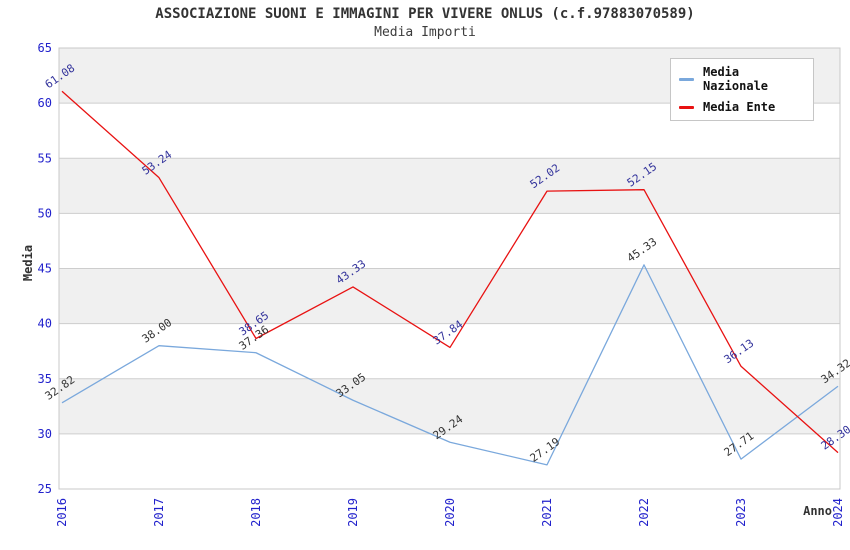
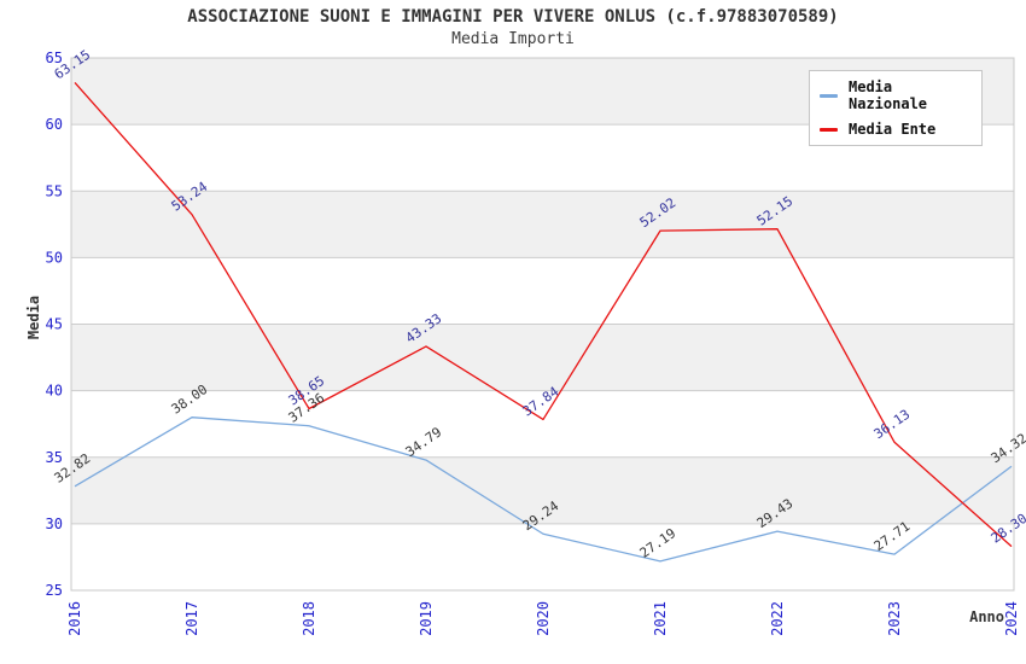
Media Ente/2016: 61.08 -> 63.15
Media Nazionale/2019: 33.05 -> 34.79
Media Nazionale/2022: 45.33 -> 29.43
